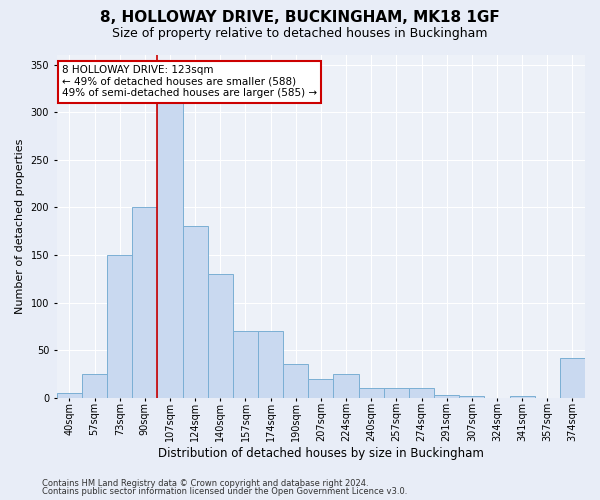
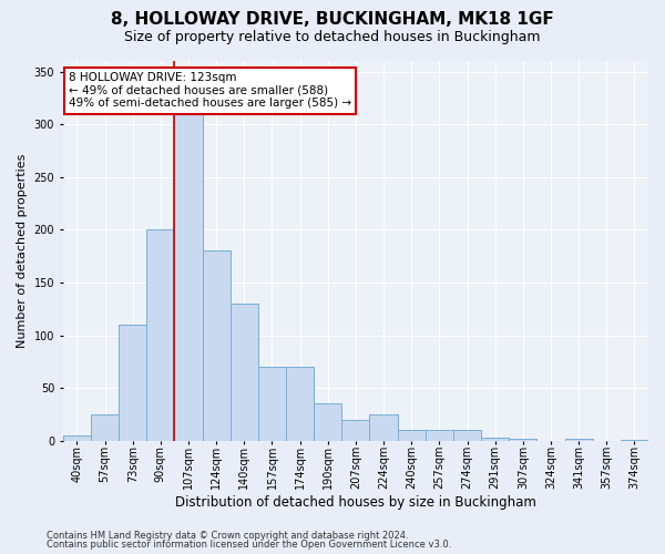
73sqm: 150 -> 110
374sqm: 42 -> 1
